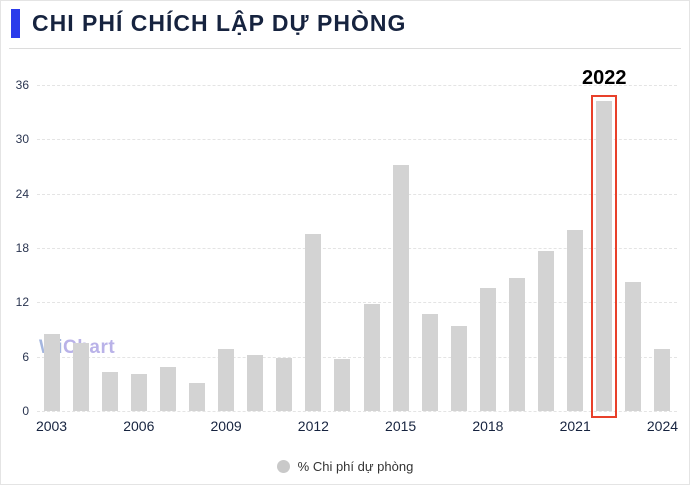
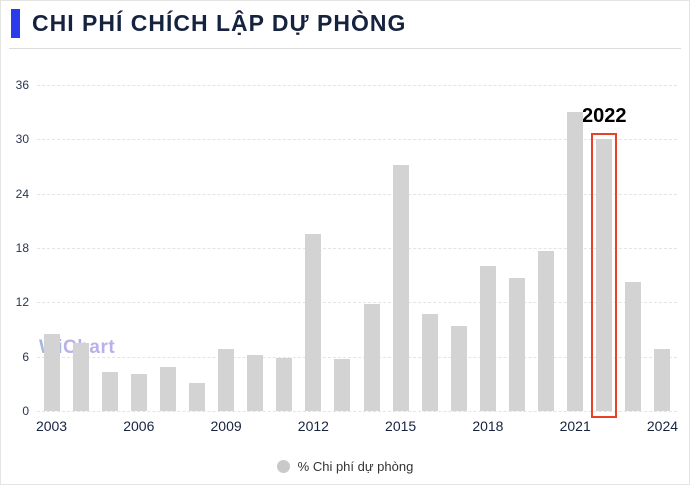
2018: 14 -> 16
2021: 20 -> 33
2022: 34 -> 30
